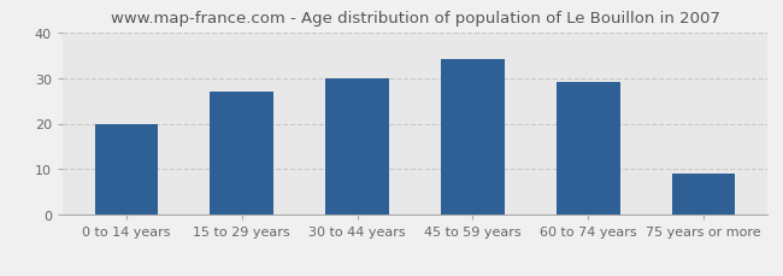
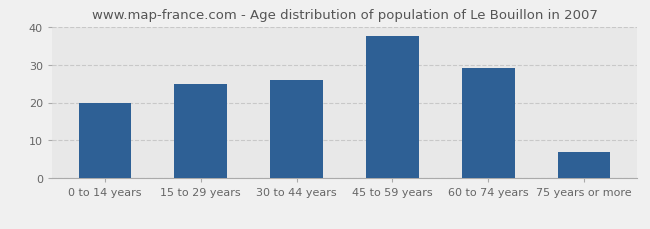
15 to 29 years: 27.0 -> 25.0
30 to 44 years: 30.0 -> 26.0
45 to 59 years: 34.0 -> 37.5
75 years or more: 9.0 -> 7.0
